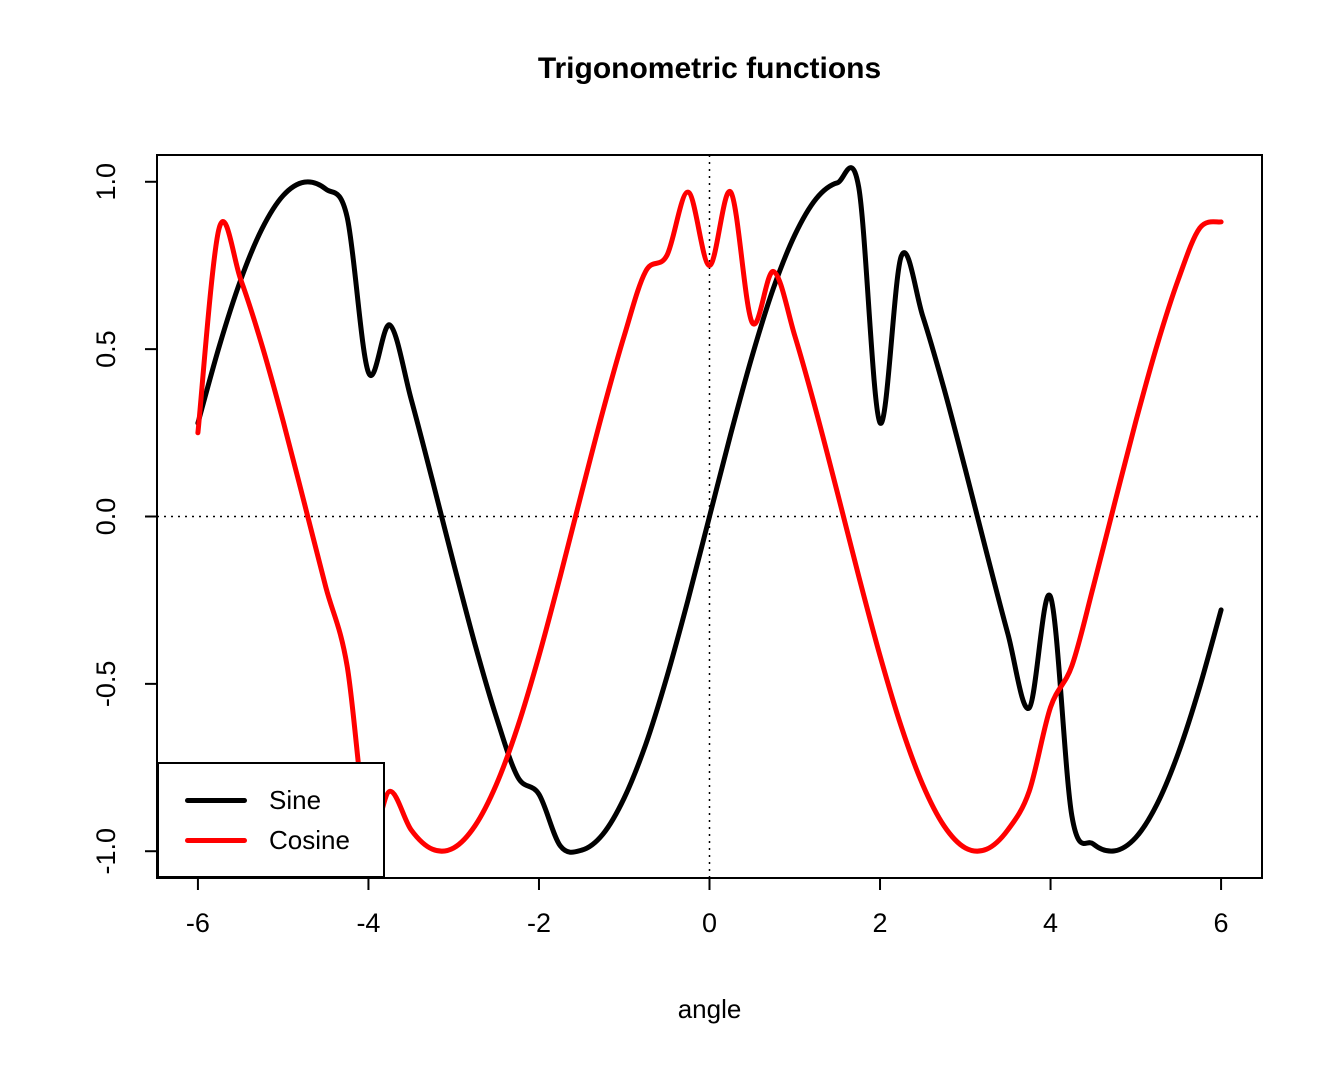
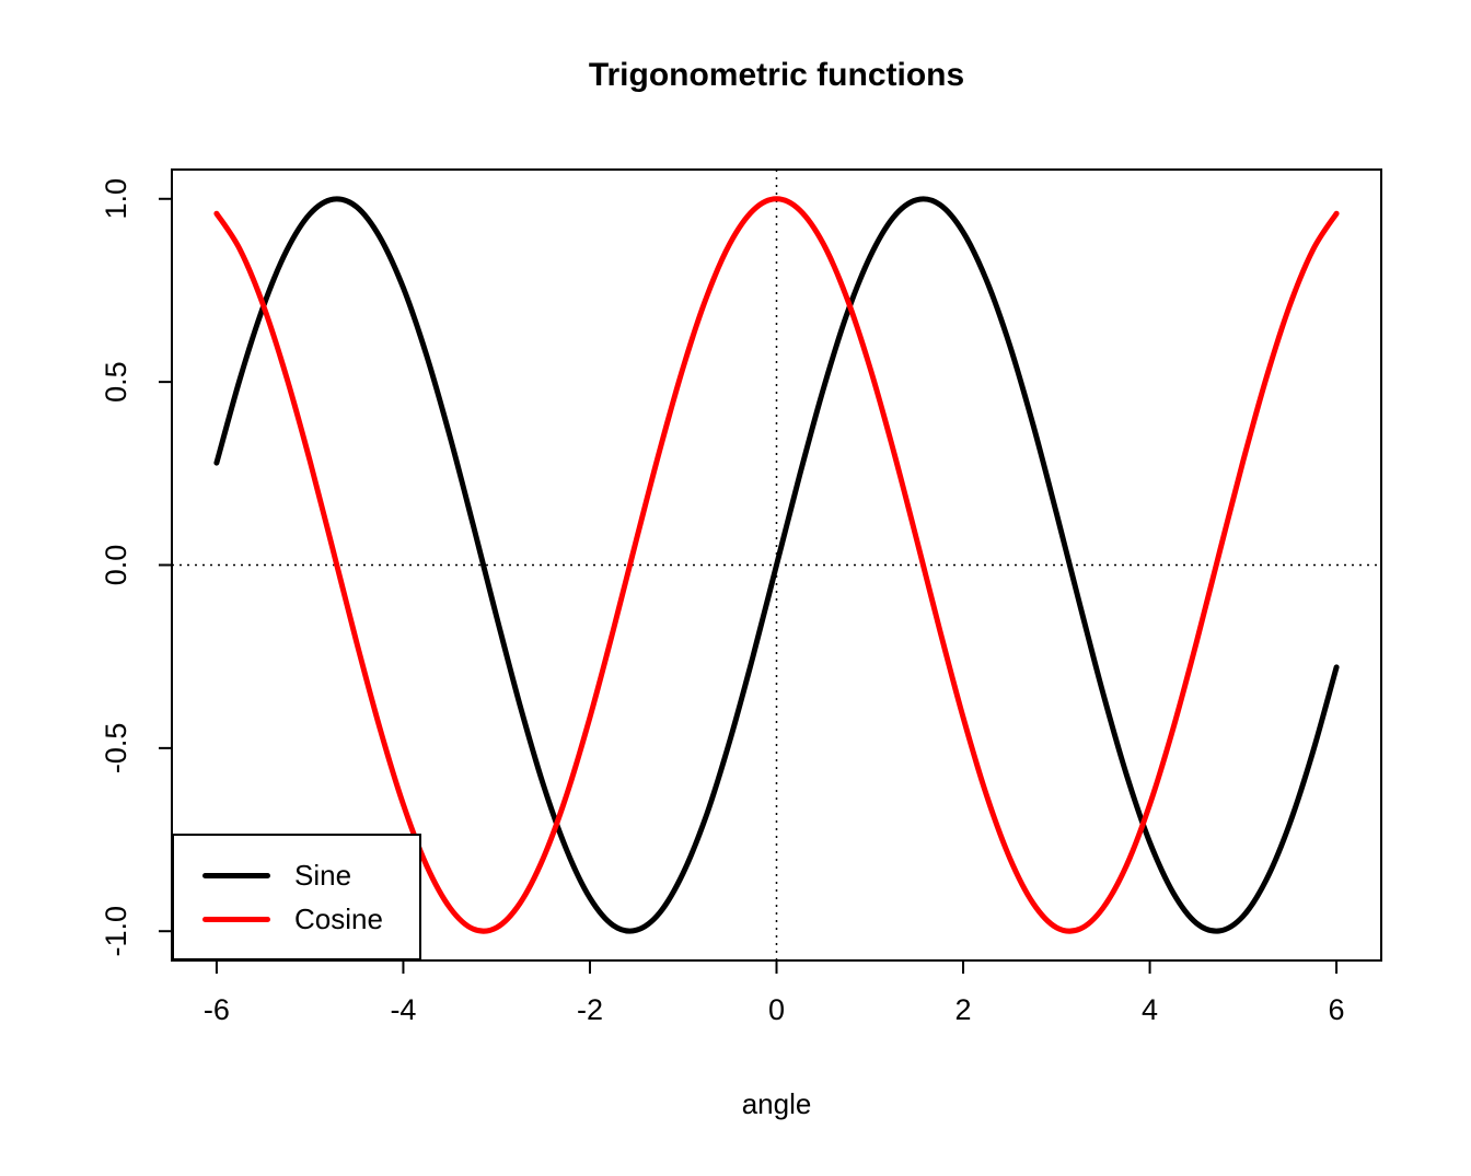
Cosine/-6: 0.25 -> 0.96
Sine/-4: 0.43 -> 0.76
Cosine/-4: -0.95 -> -0.65
Sine/-2: -0.83 -> -0.91
Cosine/-0.5: 0.78 -> 0.88
Cosine/0: 0.75 -> 1.00
Cosine/0.5: 0.58 -> 0.88
Sine/2: 0.28 -> 0.91
Sine/4: -0.24 -> -0.76
Cosine/4: -0.57 -> -0.65
Cosine/6: 0.88 -> 0.96
